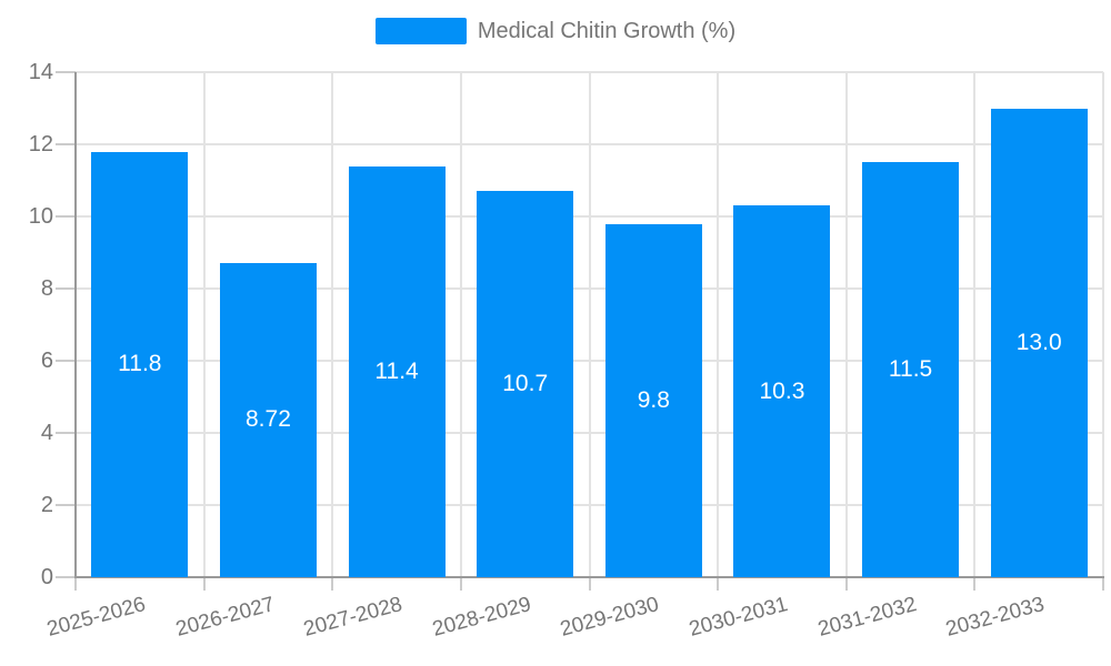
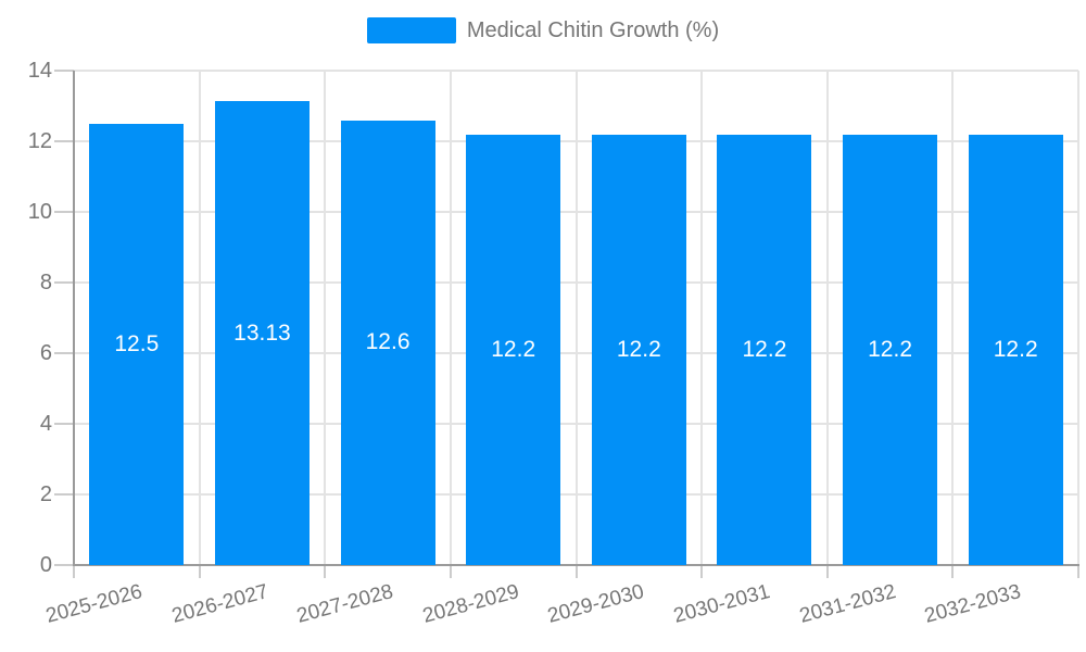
2025-2026: 11.8 -> 12.5
2026-2027: 8.72 -> 13.13
2027-2028: 11.4 -> 12.6
2028-2029: 10.7 -> 12.2
2029-2030: 9.8 -> 12.2
2030-2031: 10.3 -> 12.2
2031-2032: 11.5 -> 12.2
2032-2033: 13.0 -> 12.2
